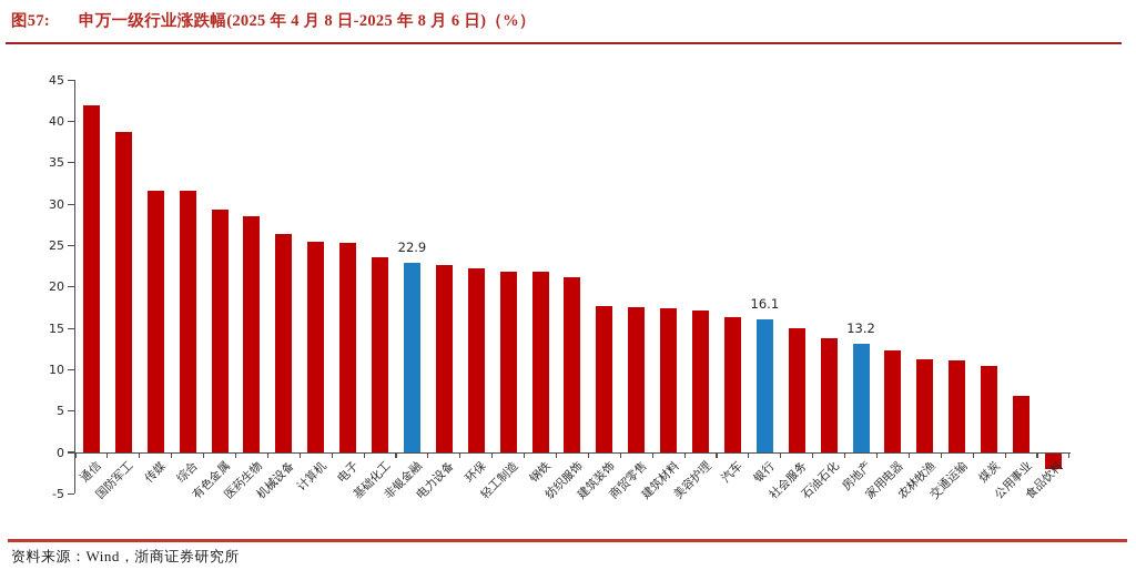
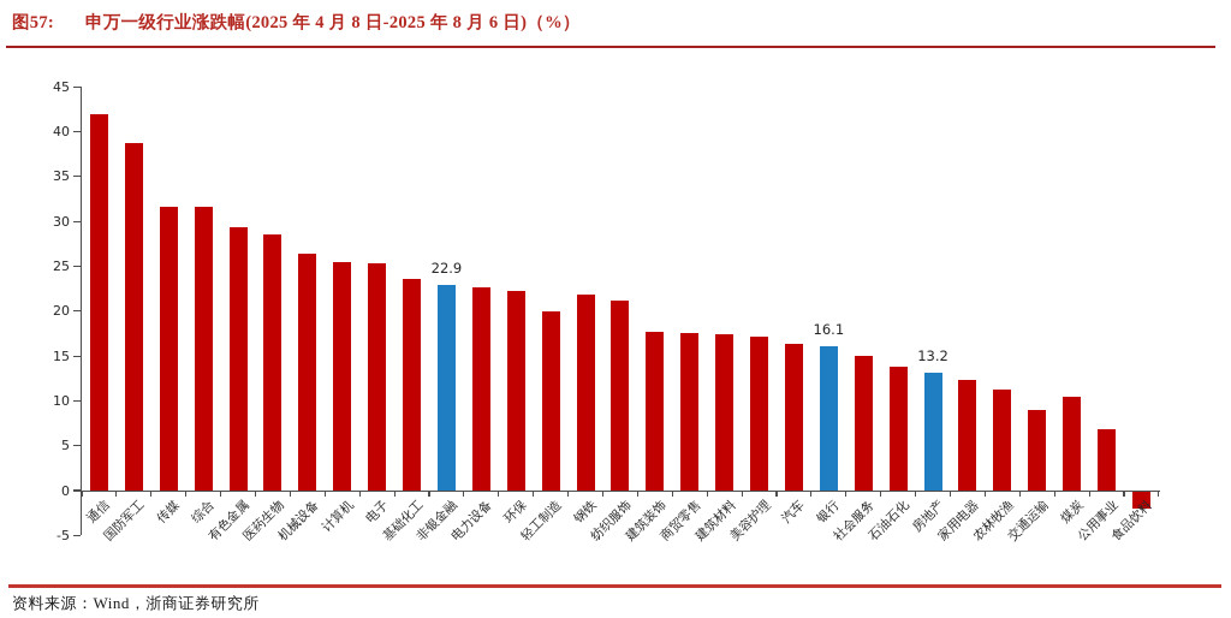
轻工制造: 22 -> 20
交通运输: 11 -> 9
